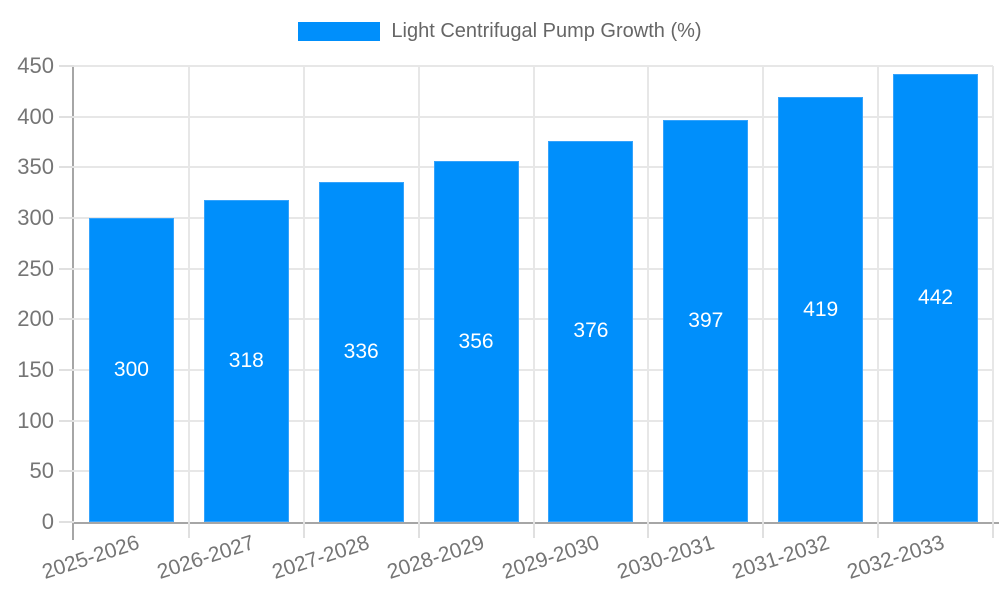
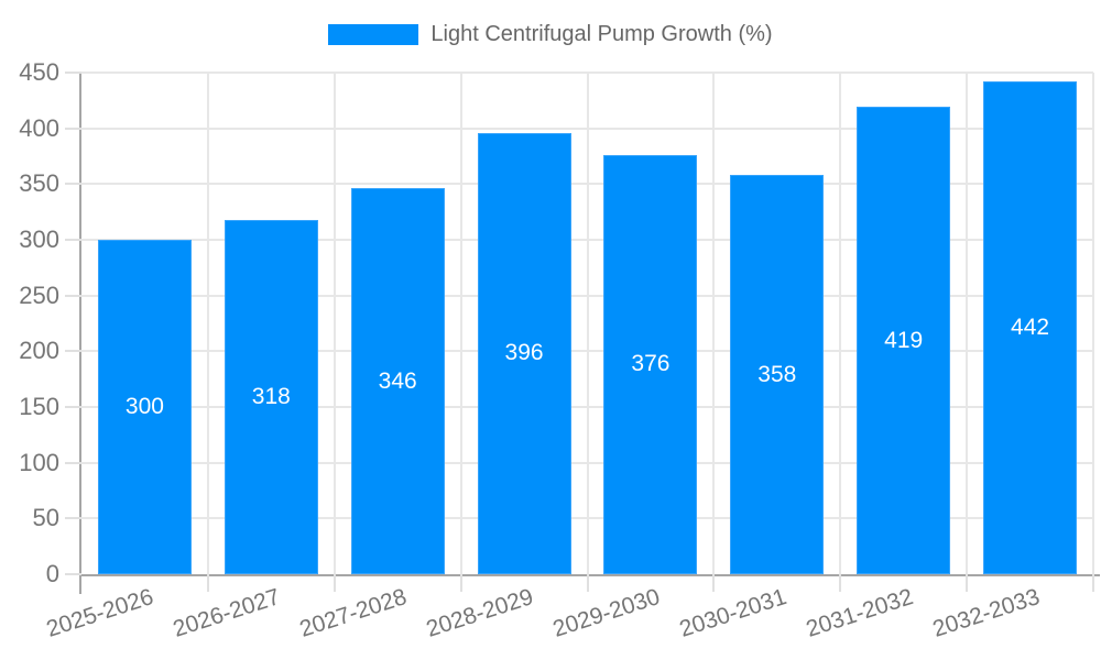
2027-2028: 336 -> 346
2028-2029: 356 -> 396
2030-2031: 397 -> 358
